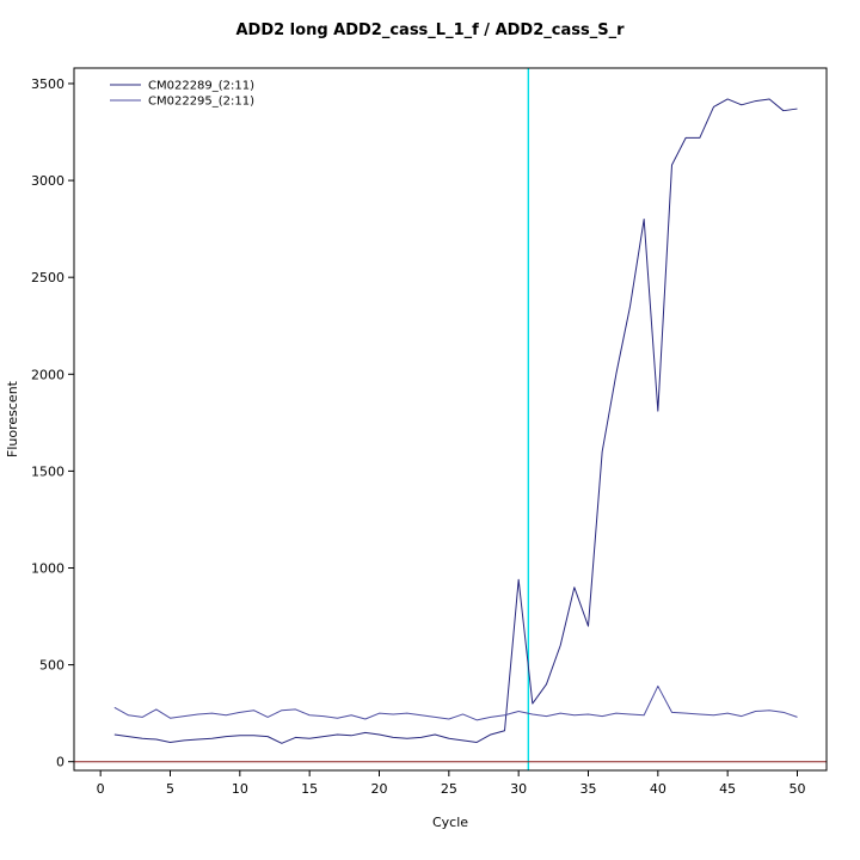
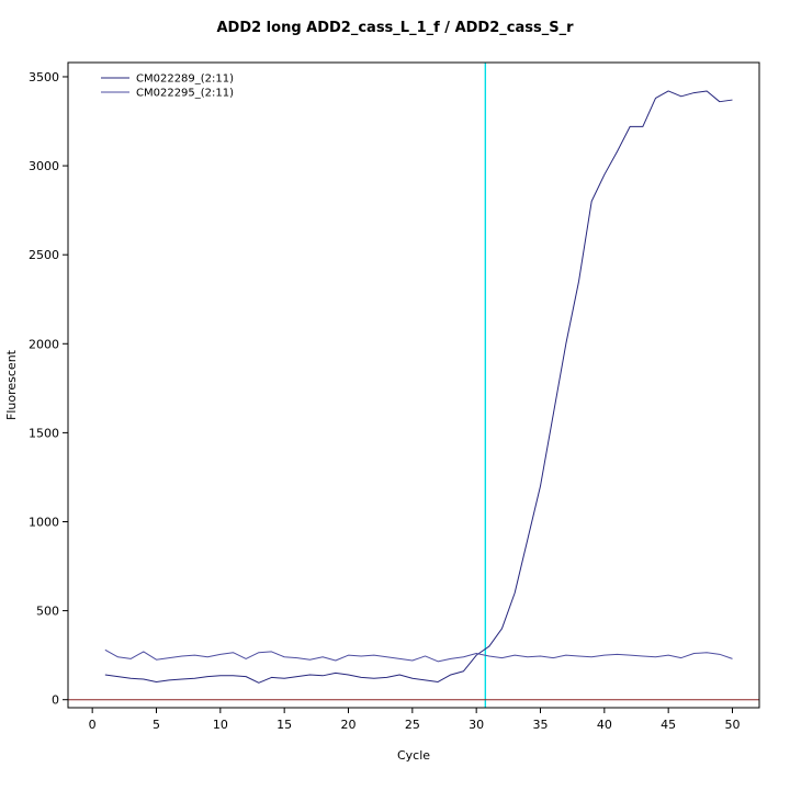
CM022289_(2:11)/30: 940 -> 250
CM022289_(2:11)/35: 700 -> 1200
CM022289_(2:11)/40: 1810 -> 2950
CM022295_(2:11)/40: 390 -> 250
